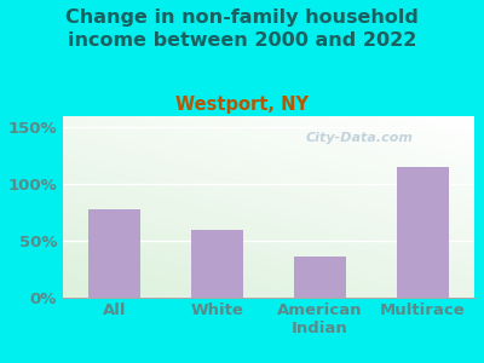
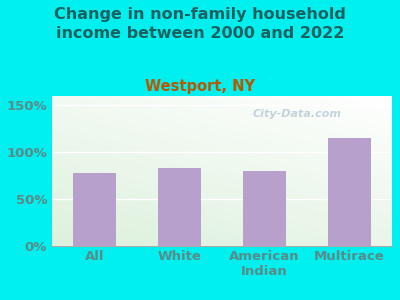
White: 60% -> 83%
American Indian: 36% -> 80%
